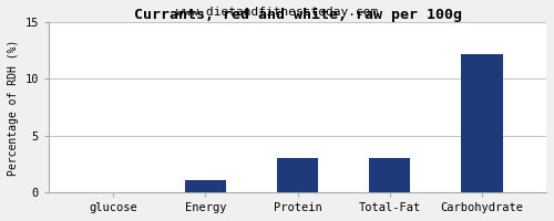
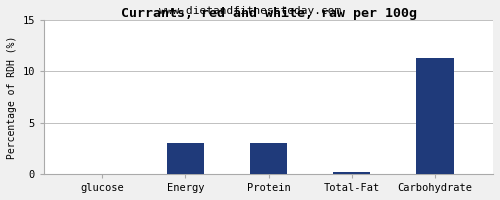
Energy: 1.1 -> 3.0
Total-Fat: 3.0 -> 0.2
Carbohydrate: 12.2 -> 11.3
